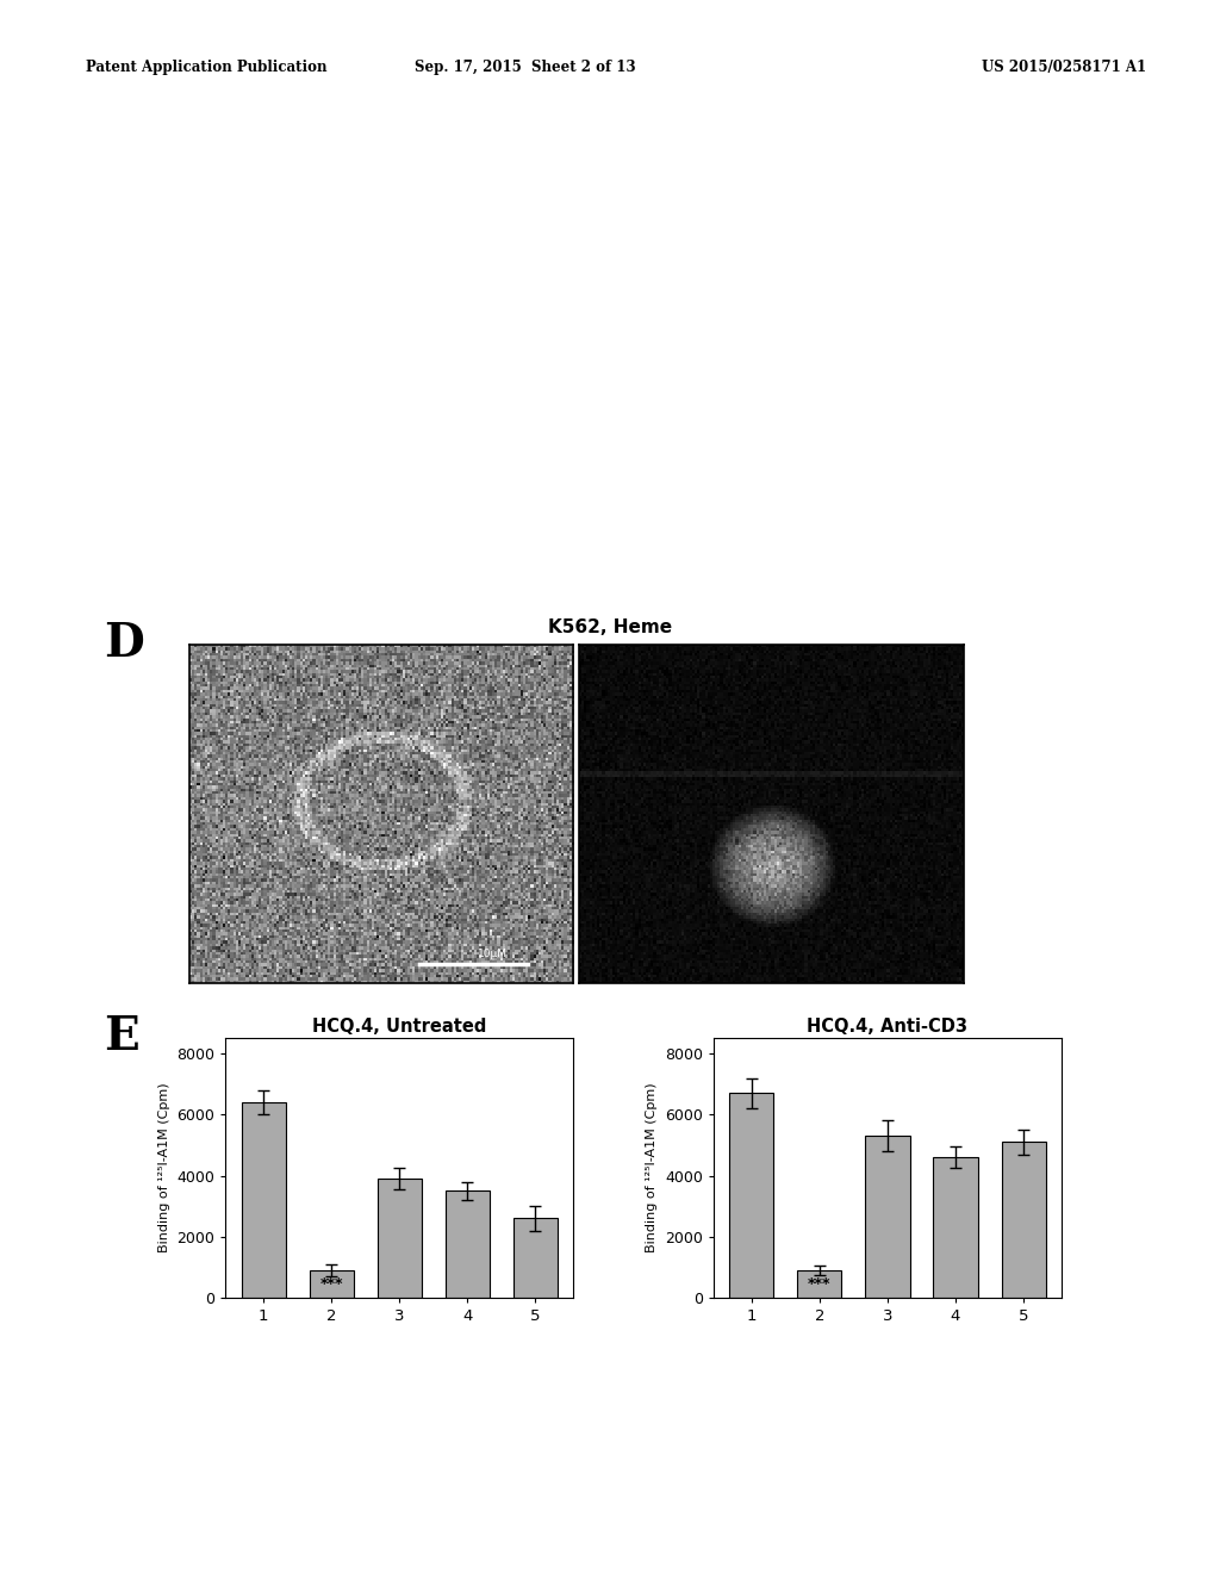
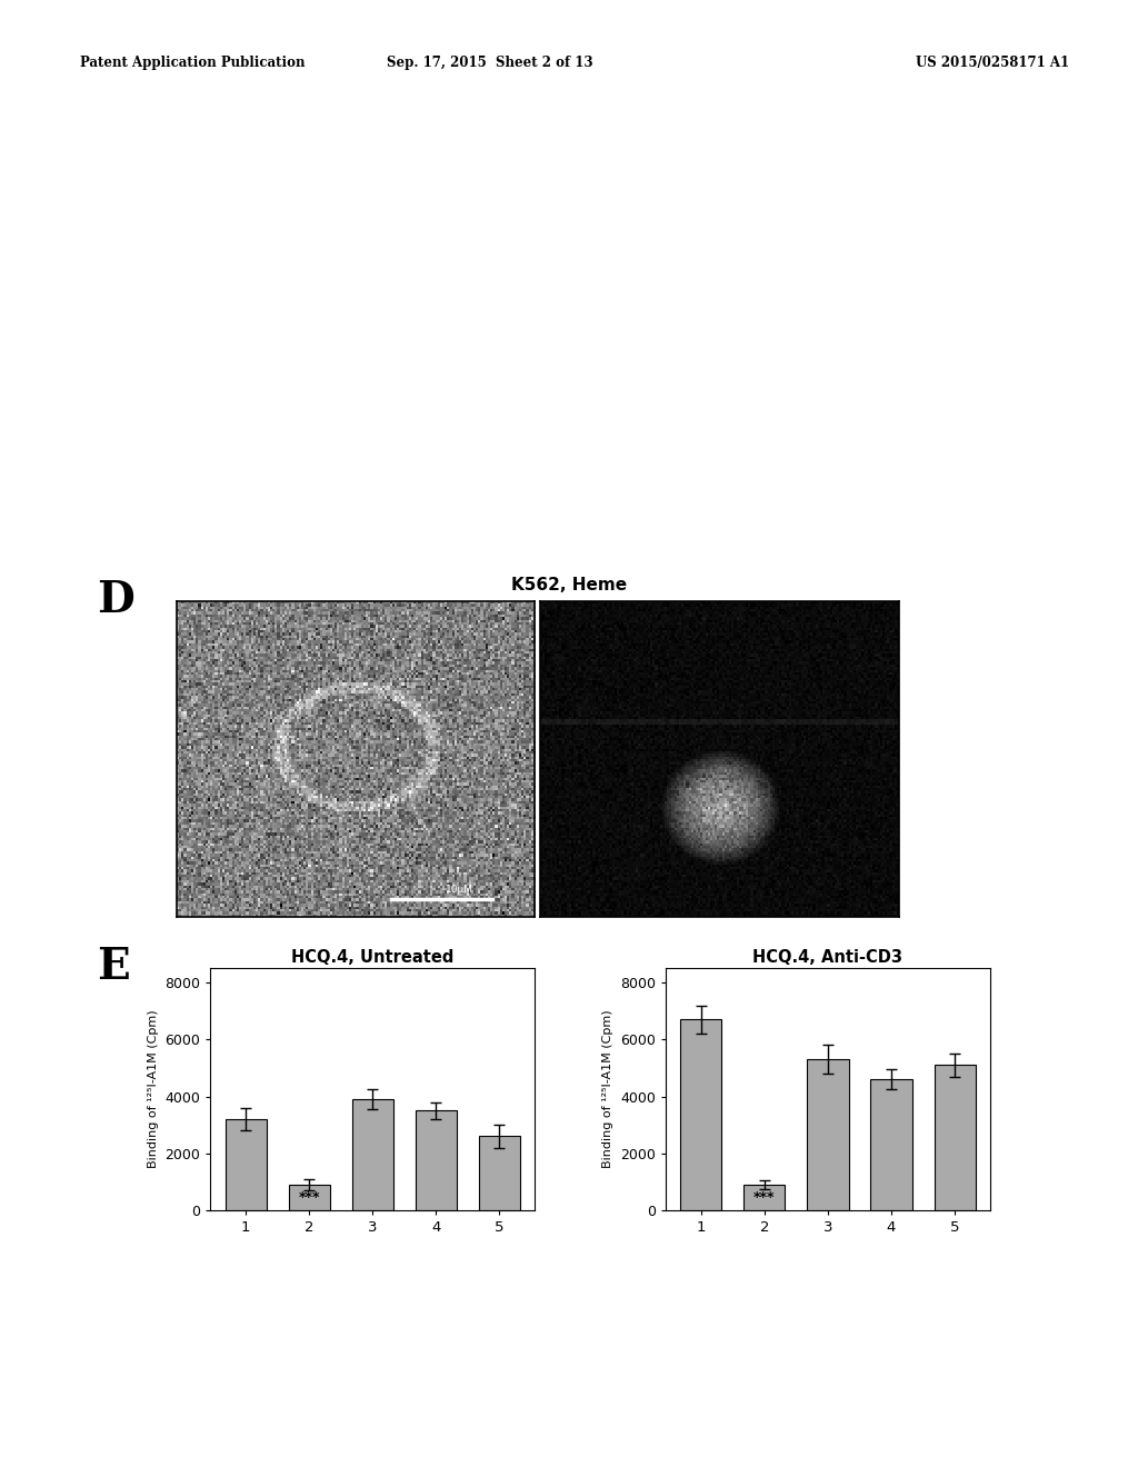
HCQ.4, Untreated/1: 6400 -> 3200
